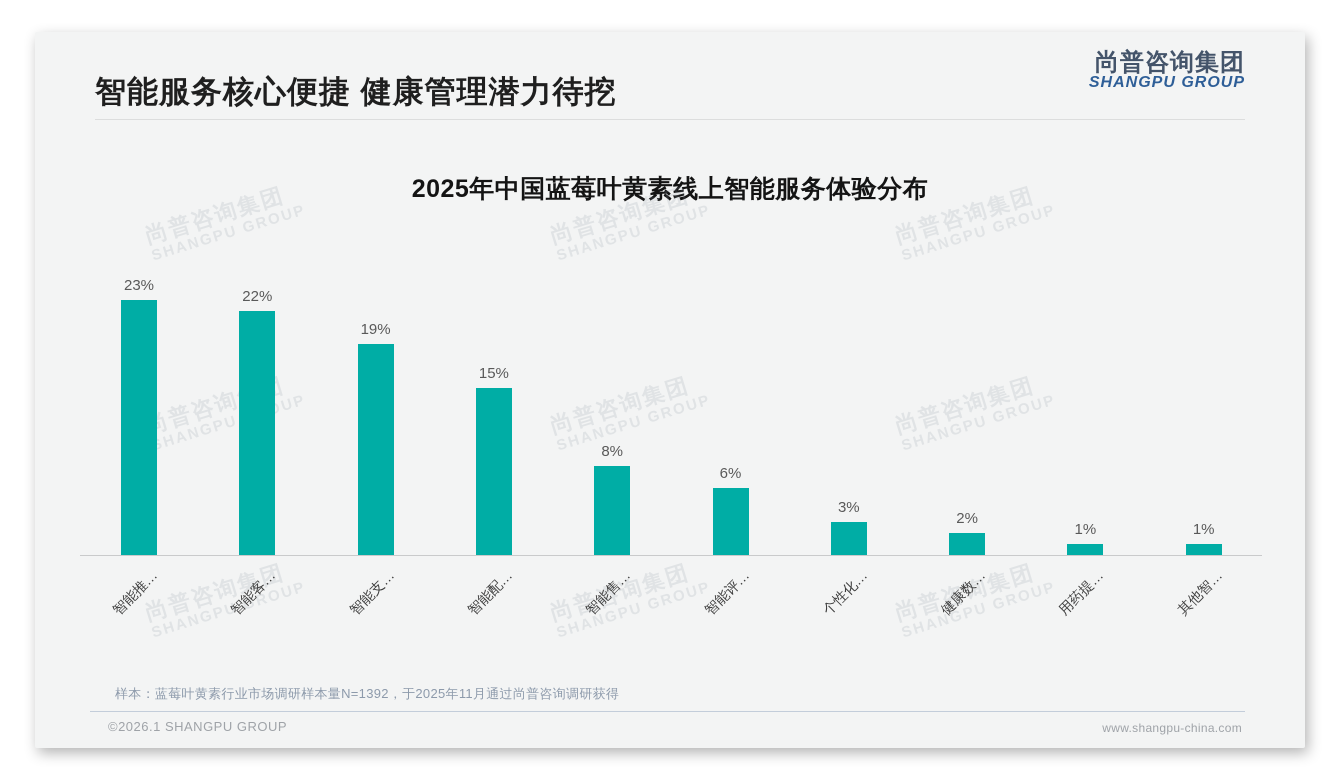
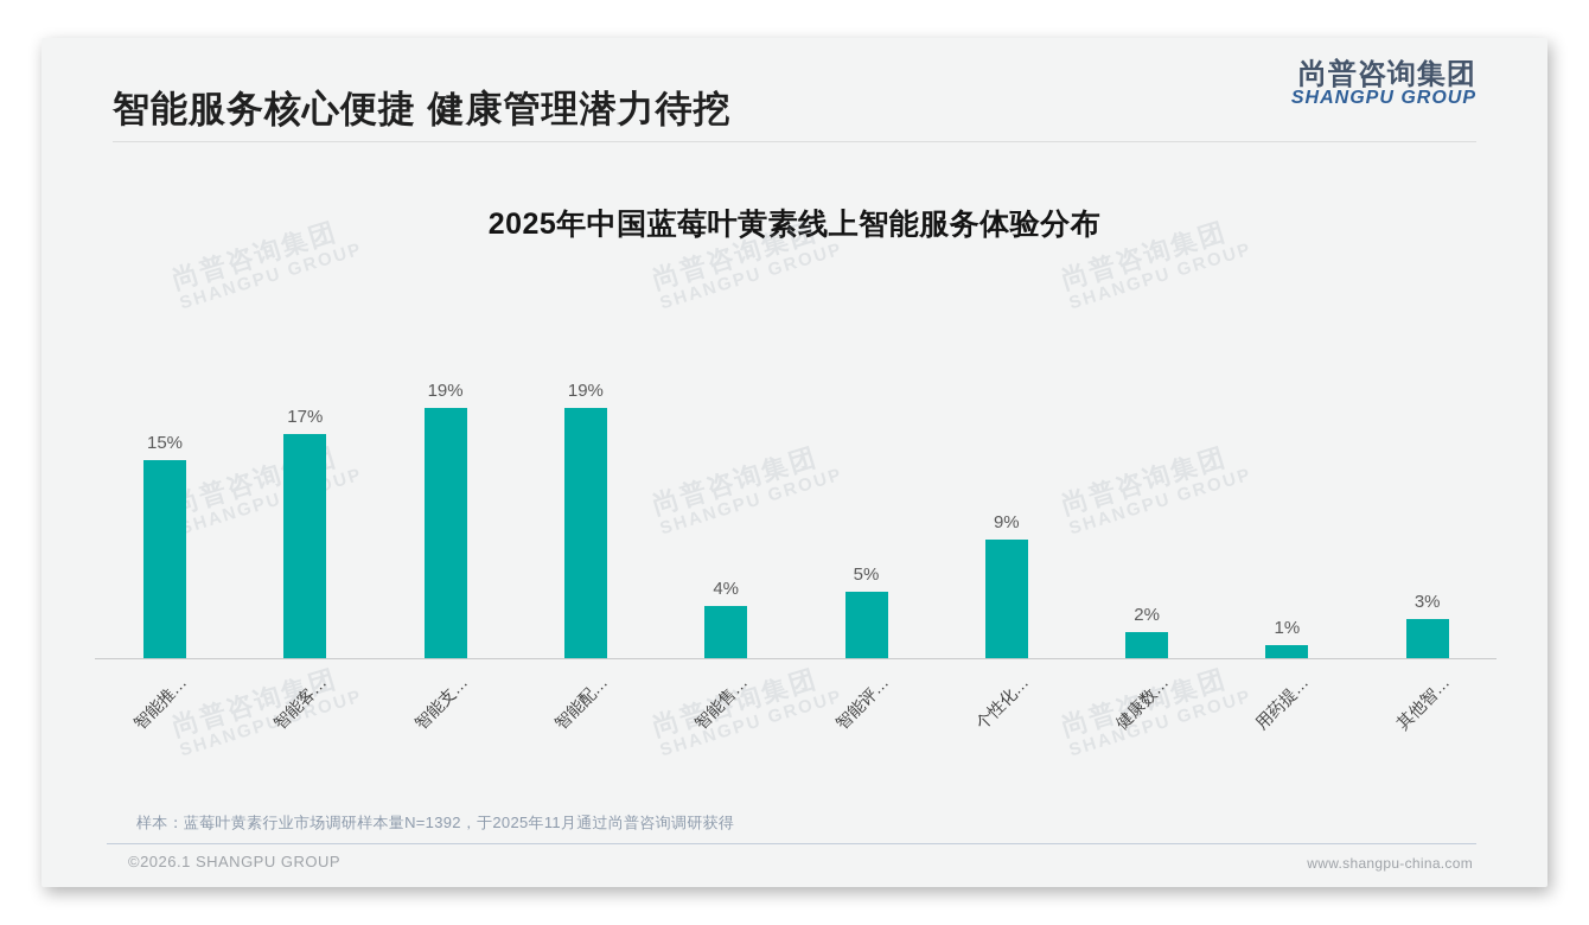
智能推…: 23% -> 15%
智能客…: 22% -> 17%
智能配…: 15% -> 19%
智能售…: 8% -> 4%
智能评…: 6% -> 5%
个性化…: 3% -> 9%
其他智…: 1% -> 3%
